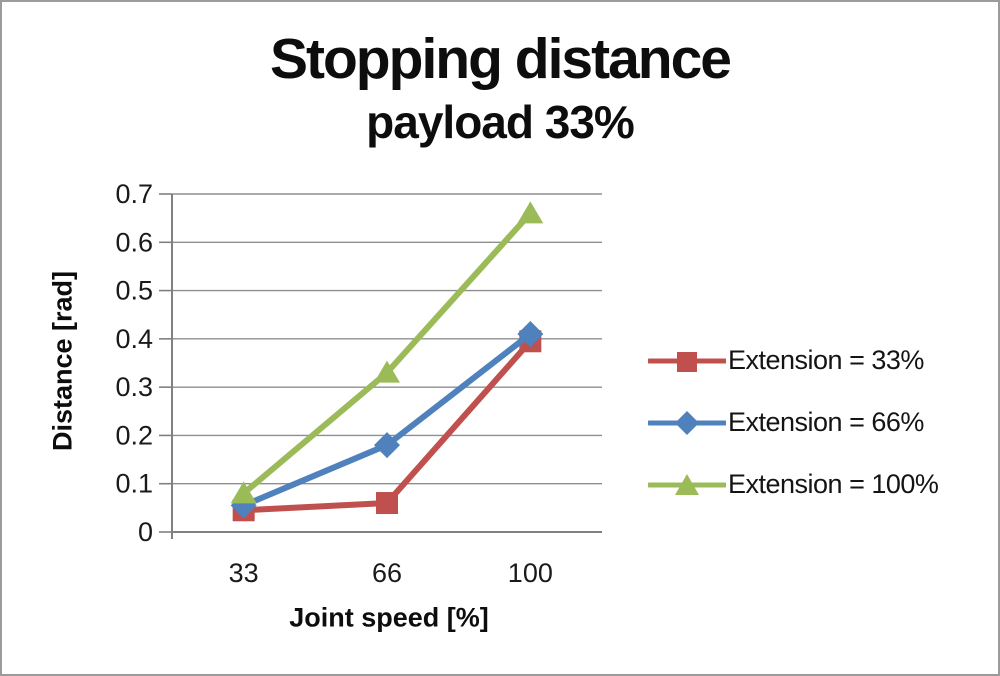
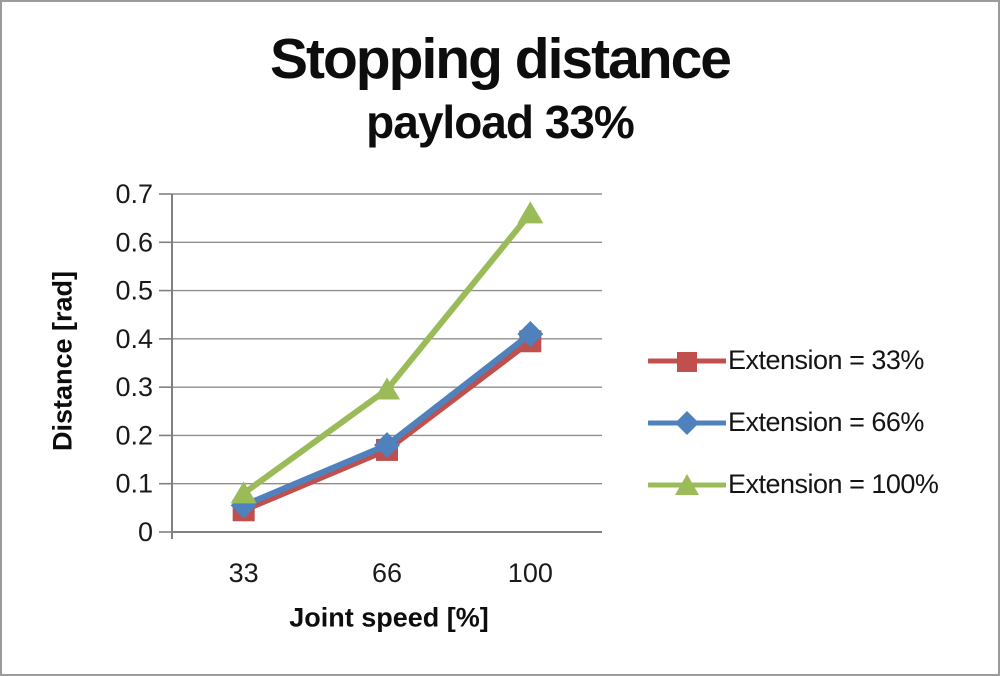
Extension = 33%/66: 0.06 -> 0.17
Extension = 100%/66: 0.33 -> 0.29
